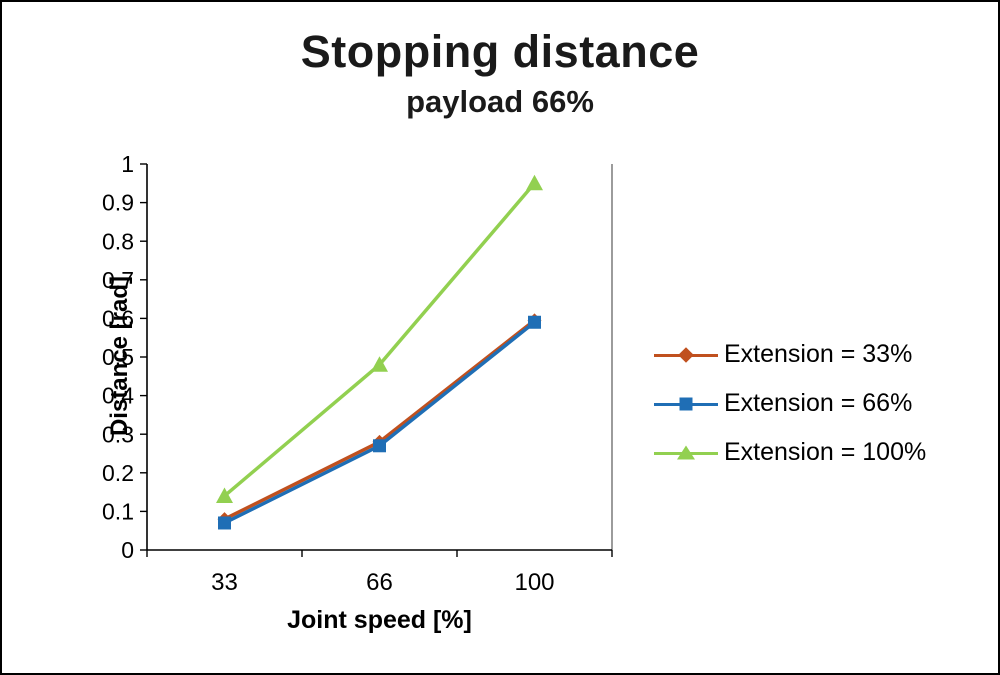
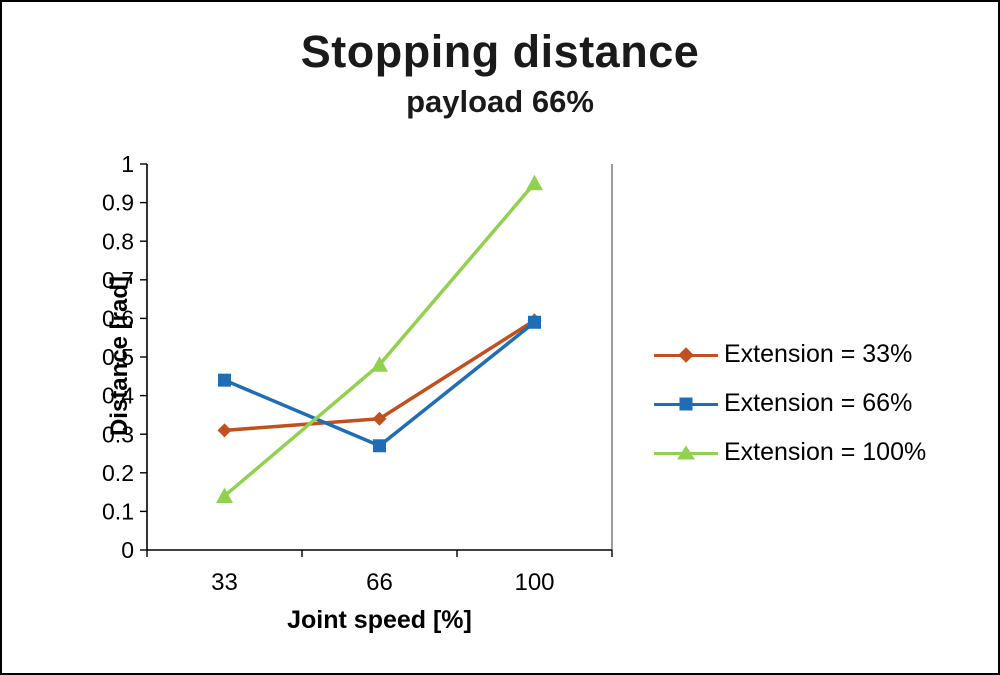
Extension = 33%/33: 0.08 -> 0.31
Extension = 66%/33: 0.07 -> 0.44
Extension = 33%/66: 0.28 -> 0.34
